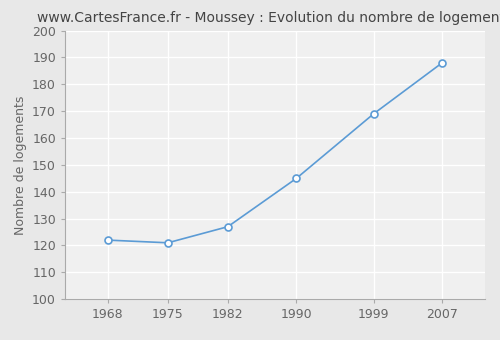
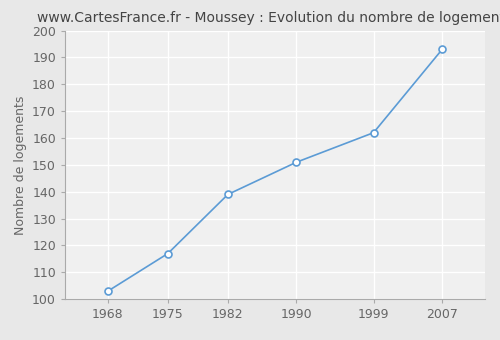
1968: 122 -> 103
1975: 121 -> 117
1982: 127 -> 139
1990: 145 -> 151
1999: 169 -> 162
2007: 188 -> 193
